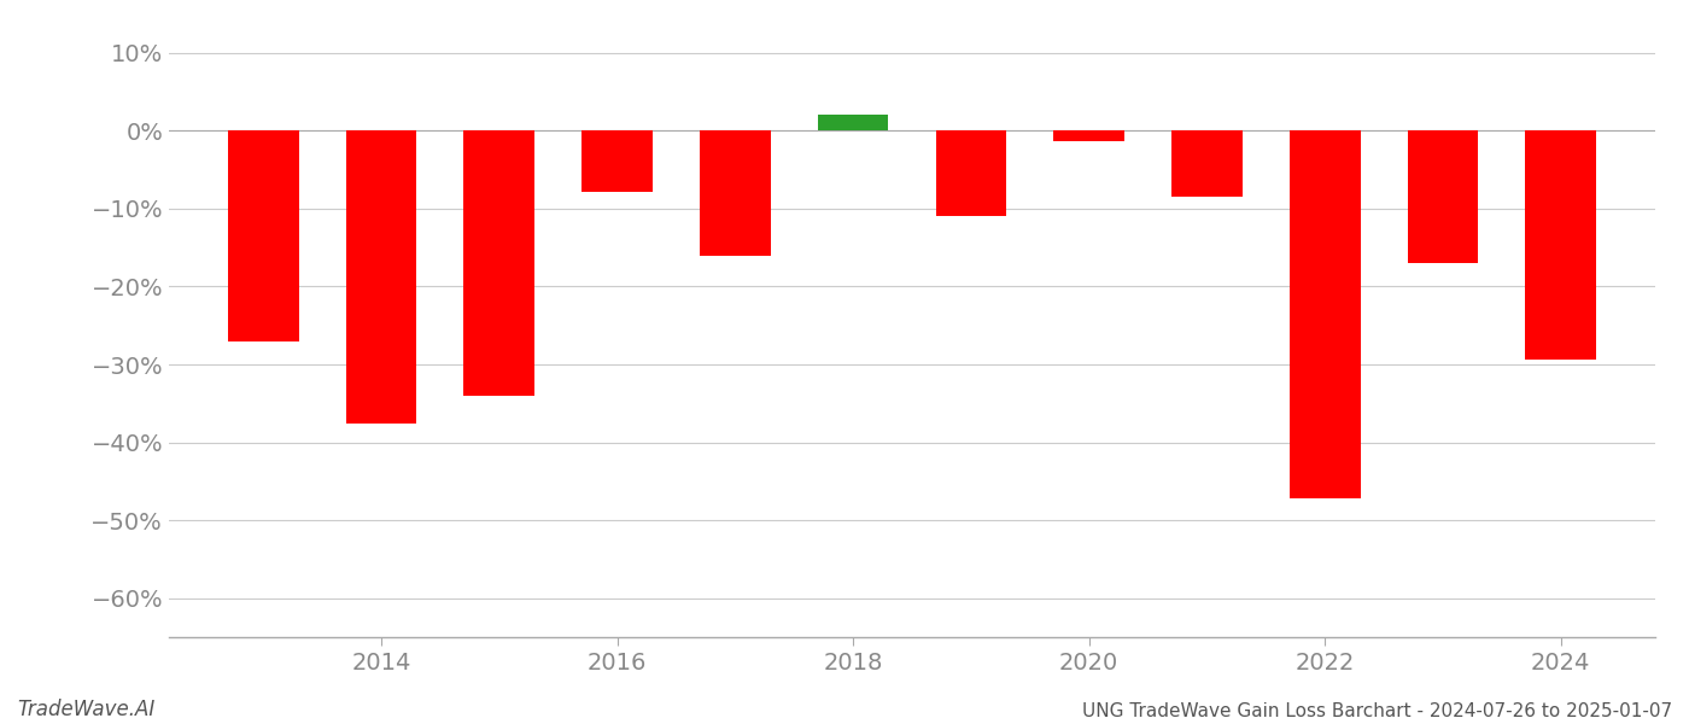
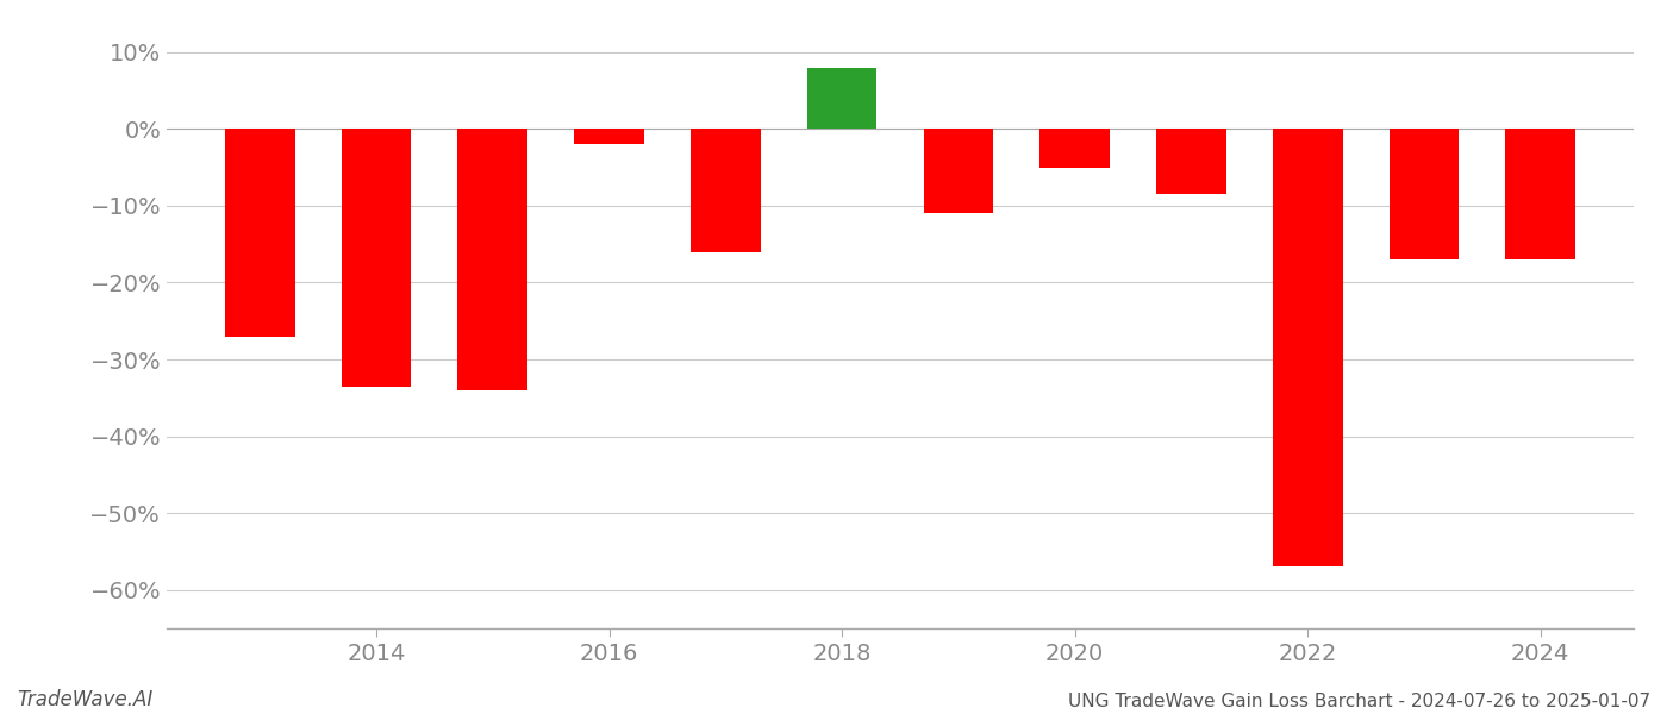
2014: -37.6% -> -33.5%
2016: -7.8% -> -2.0%
2018: 2.0% -> 8.0%
2020: -1.4% -> -5.0%
2022: -47.2% -> -57.0%
2024: -29.4% -> -17.0%
